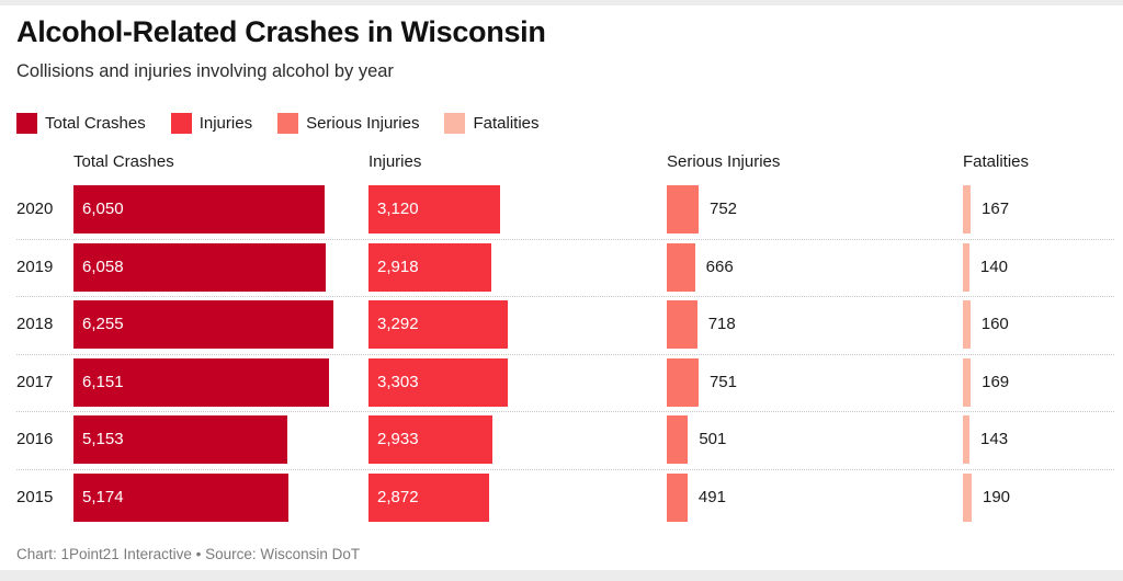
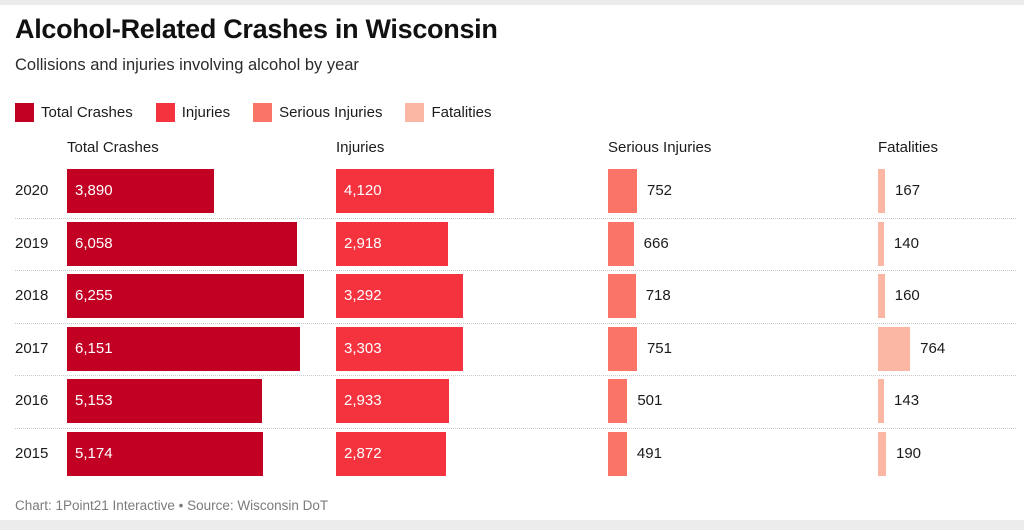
Total Crashes/2020: 6,050 -> 3,890
Injuries/2020: 3,120 -> 4,120
Fatalities/2017: 169 -> 764
